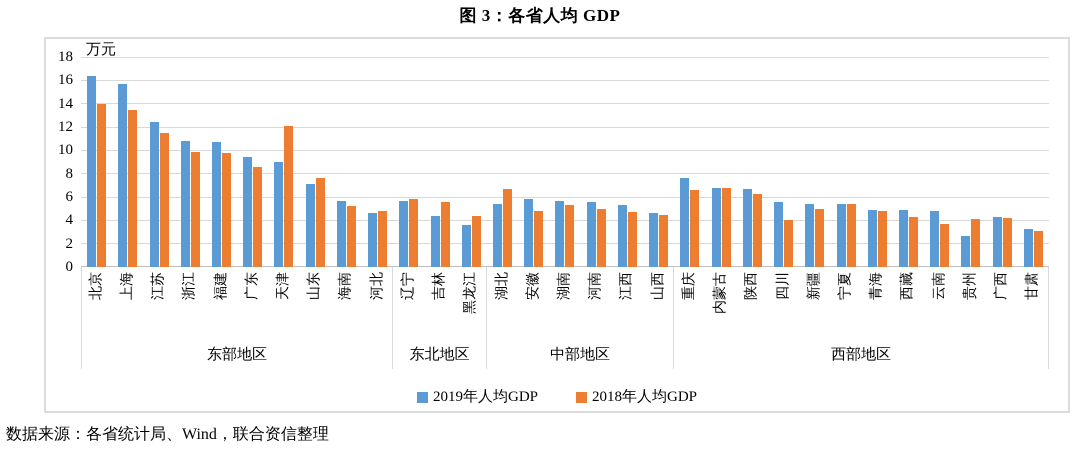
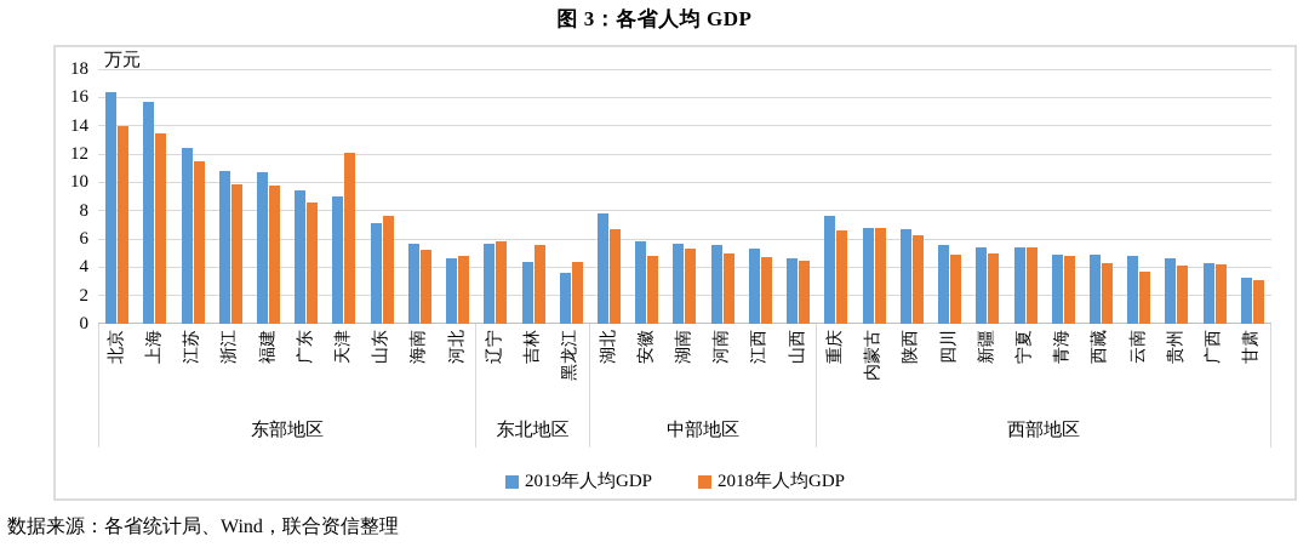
2019年人均GDP/湖北: 5.4 -> 7.8
2018年人均GDP/四川: 4.0 -> 4.9
2019年人均GDP/贵州: 2.7 -> 4.6
